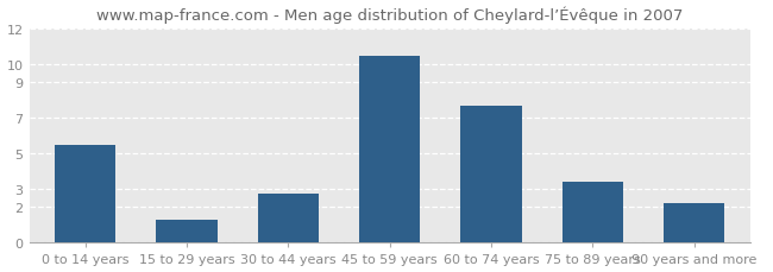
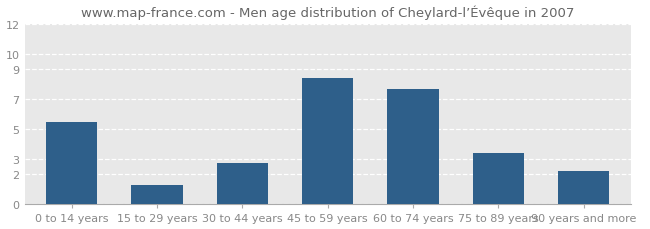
45 to 59 years: 10.5 -> 8.4
